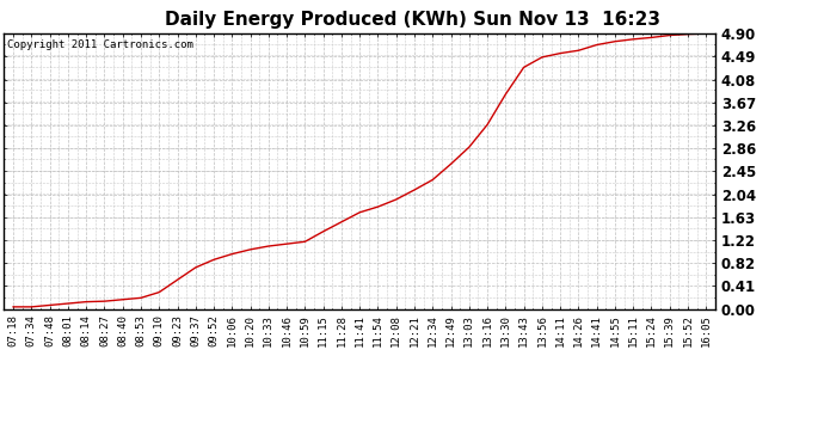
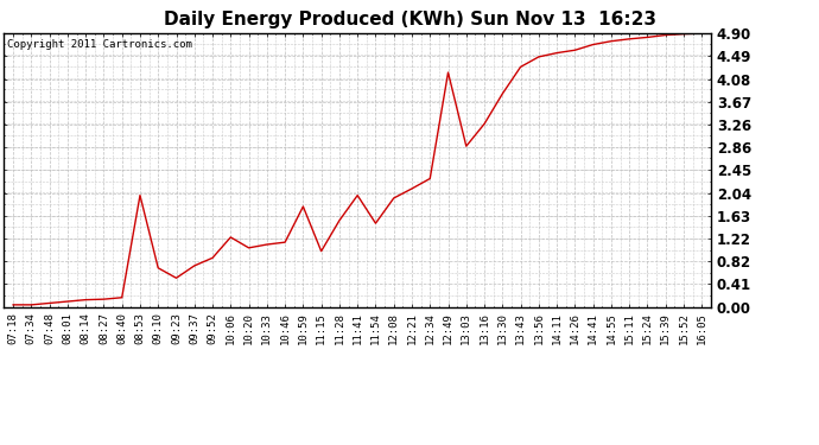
08:53: 0.20 -> 2.00
09:10: 0.30 -> 0.70
10:06: 0.98 -> 1.25
10:59: 1.20 -> 1.80
11:15: 1.38 -> 1.00
11:41: 1.72 -> 2.00
11:54: 1.82 -> 1.50
12:49: 2.58 -> 4.20
